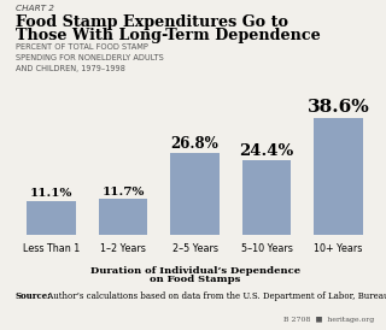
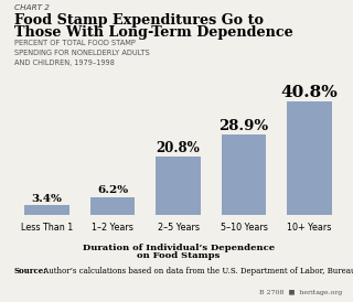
Less Than 1: 11.1% -> 3.4%
1–2 Years: 11.7% -> 6.2%
2–5 Years: 26.8% -> 20.8%
5–10 Years: 24.4% -> 28.9%
10+ Years: 38.6% -> 40.8%
